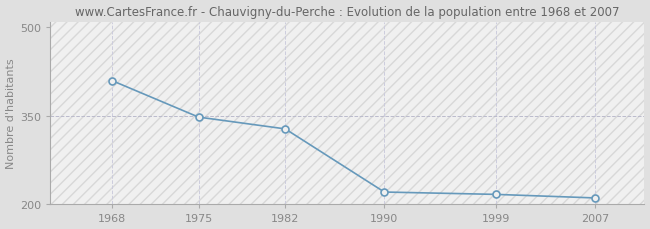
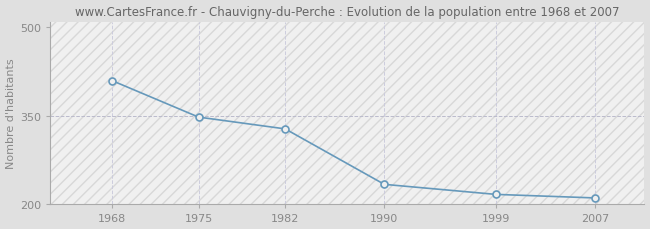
1990: 221 -> 234
